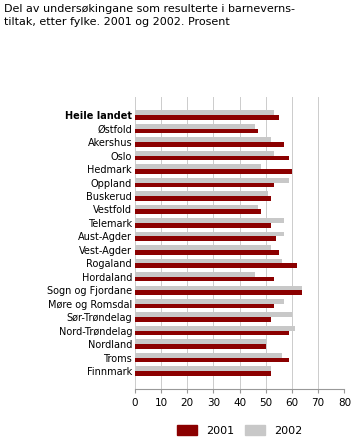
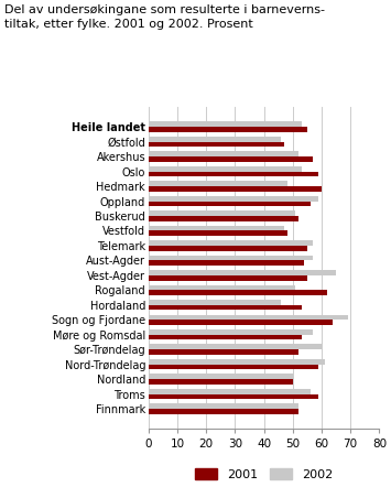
2001/Oppland: 53 -> 56
2001/Telemark: 52 -> 55
2002/Vest-Agder: 52 -> 65
2002/Rogaland: 56 -> 51
2002/Sogn og Fjordane: 64 -> 69
